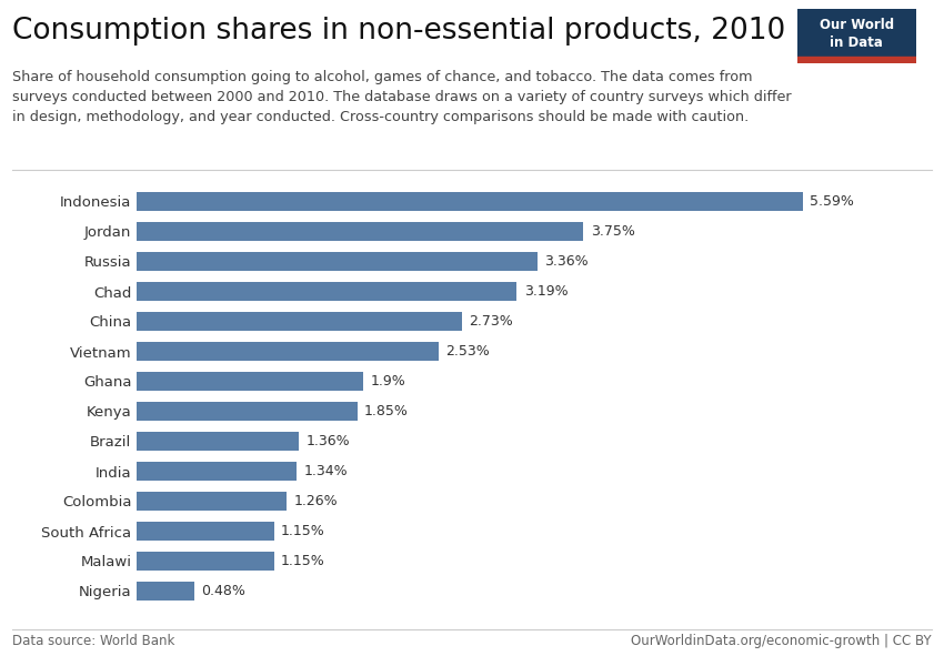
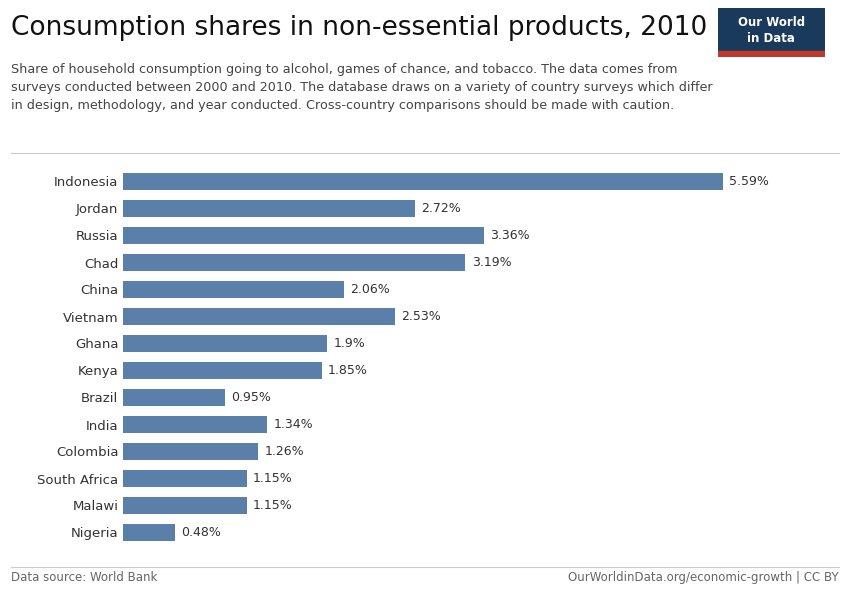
Jordan: 3.75% -> 2.72%
China: 2.73% -> 2.06%
Brazil: 1.36% -> 0.95%
